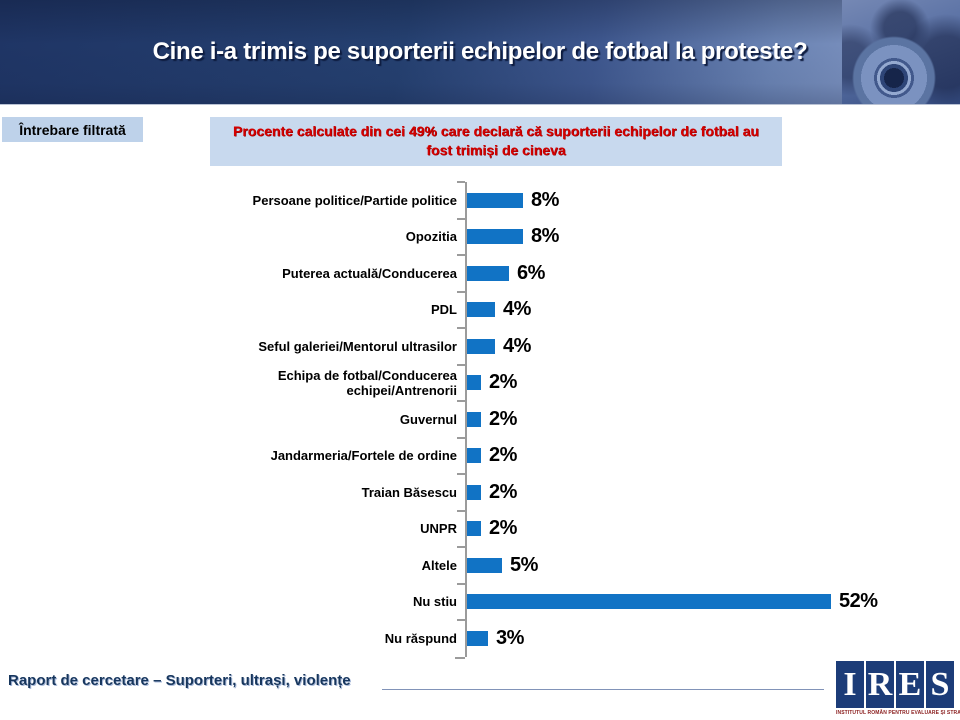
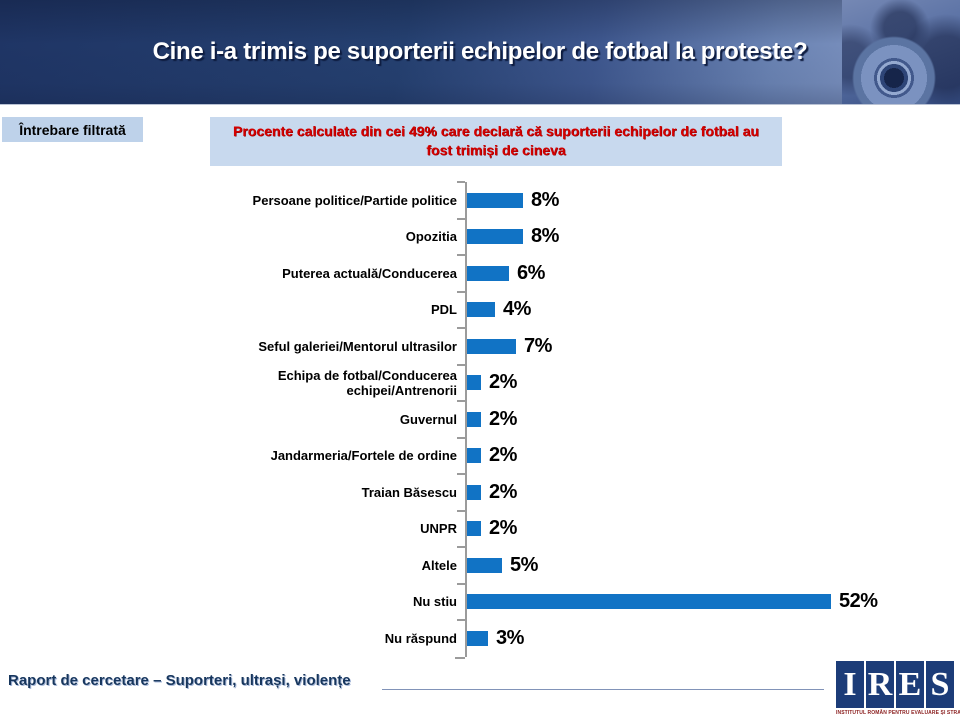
Seful galeriei/Mentorul ultrasilor: 4% -> 7%
